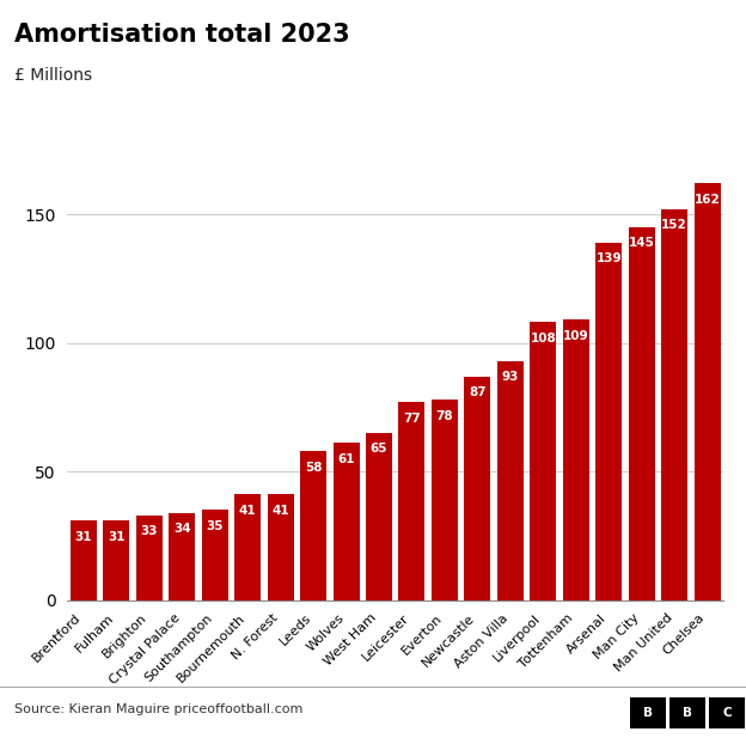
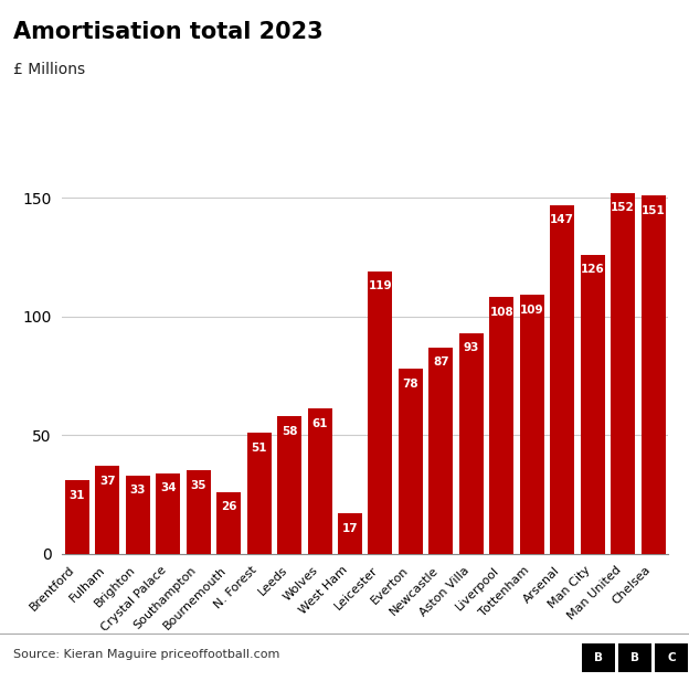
Fulham: 31 -> 37
Bournemouth: 41 -> 26
N. Forest: 41 -> 51
West Ham: 65 -> 17
Leicester: 77 -> 119
Arsenal: 139 -> 147
Man City: 145 -> 126
Chelsea: 162 -> 151
